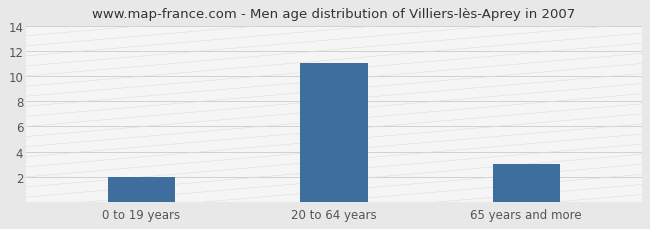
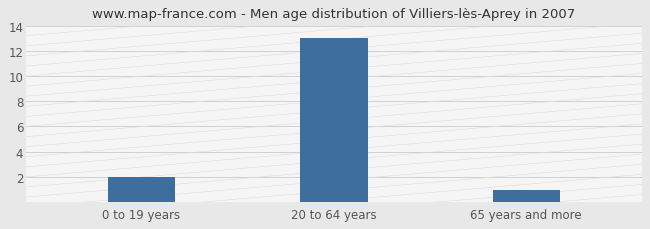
20 to 64 years: 11 -> 13
65 years and more: 3 -> 1
